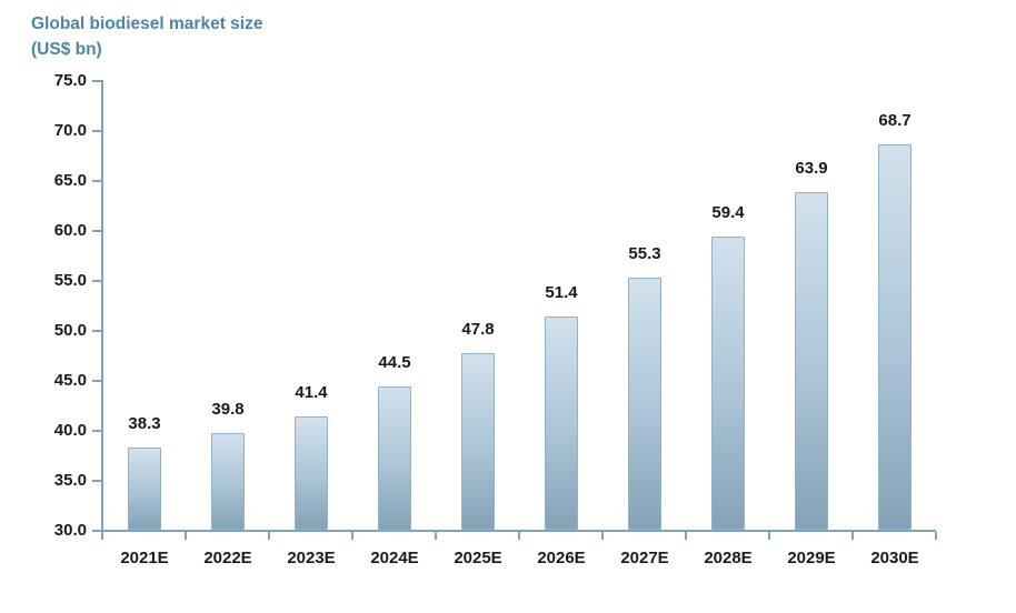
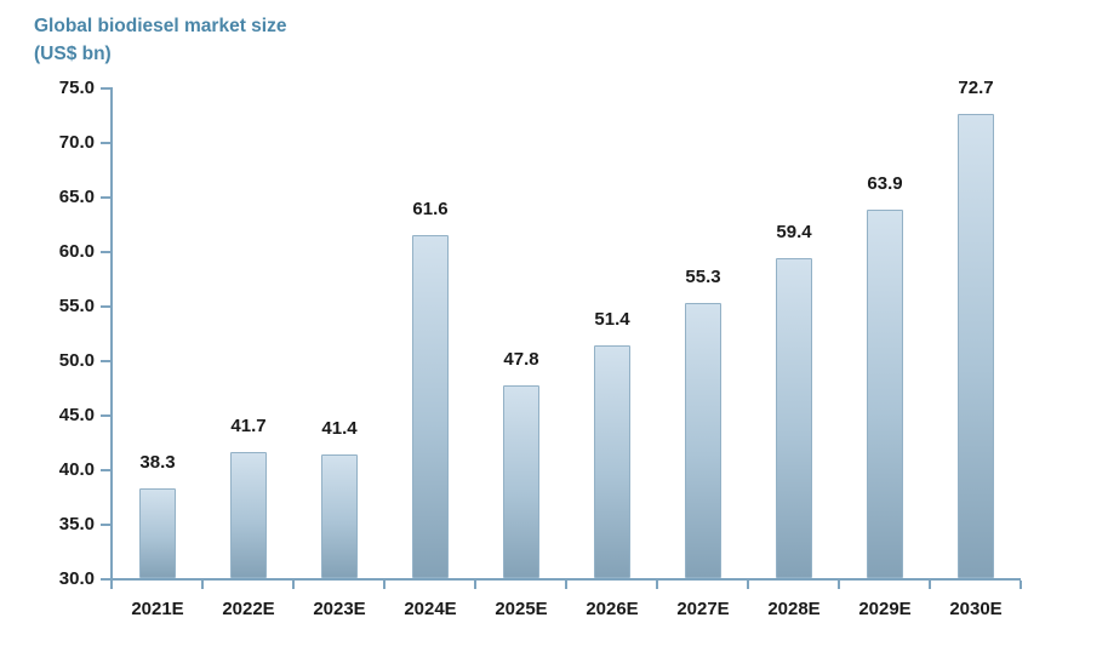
2022E: 39.8 -> 41.7
2024E: 44.5 -> 61.6
2030E: 68.7 -> 72.7
